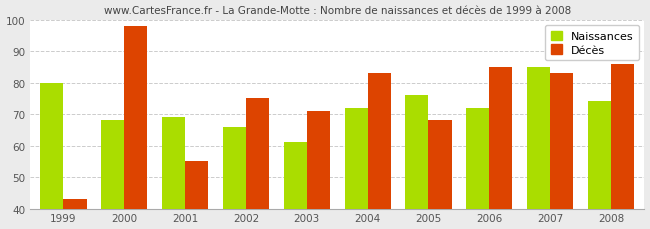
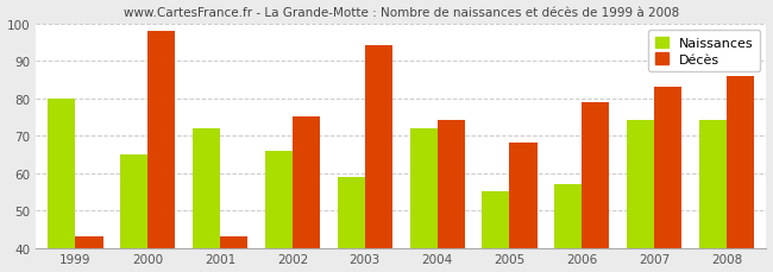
Naissances/2000: 68 -> 65
Naissances/2001: 69 -> 72
Décès/2001: 55 -> 43
Naissances/2003: 61 -> 59
Décès/2003: 71 -> 94
Décès/2004: 83 -> 74
Naissances/2005: 76 -> 55
Naissances/2006: 72 -> 57
Décès/2006: 85 -> 79
Naissances/2007: 85 -> 74
